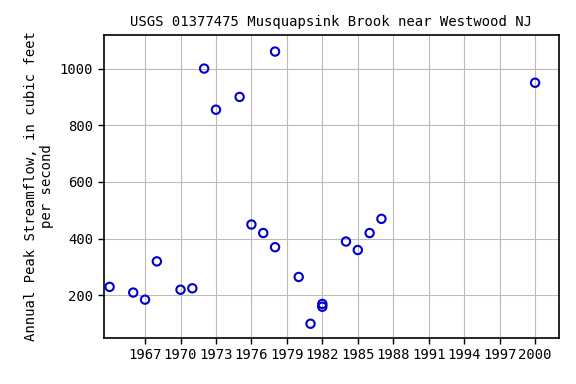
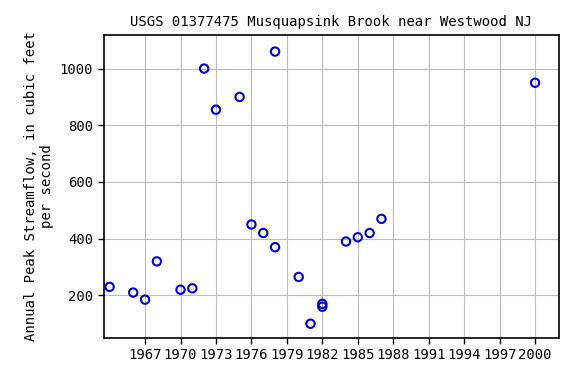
1985: 360 -> 405
